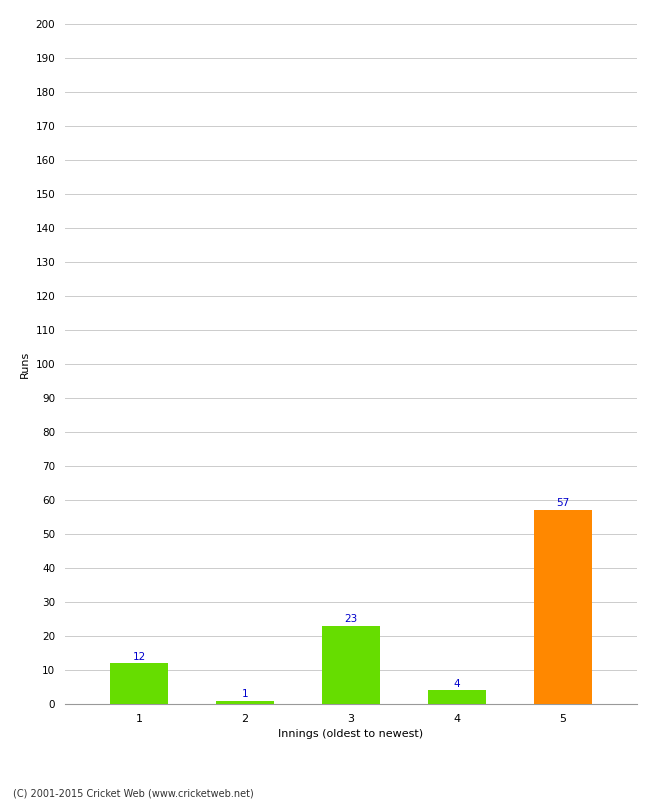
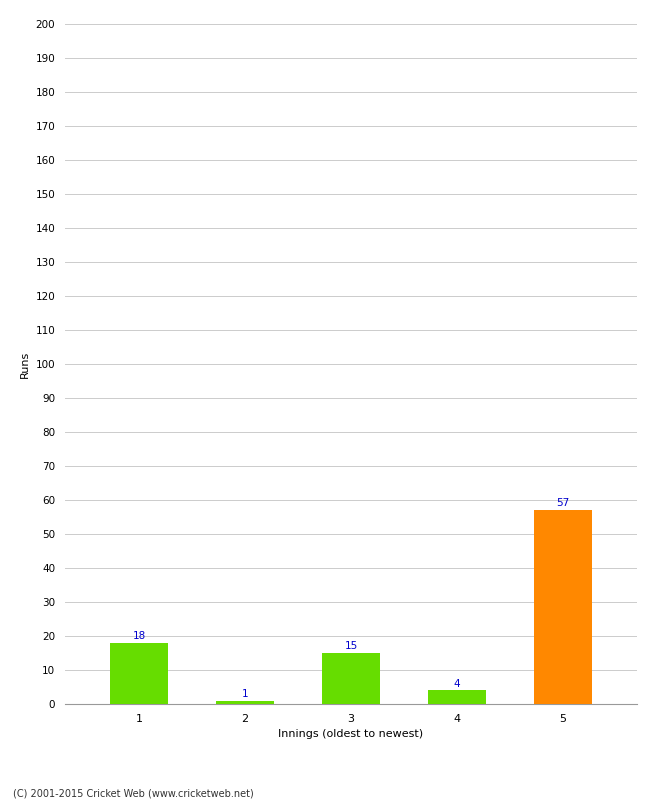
1: 12 -> 18
3: 23 -> 15
